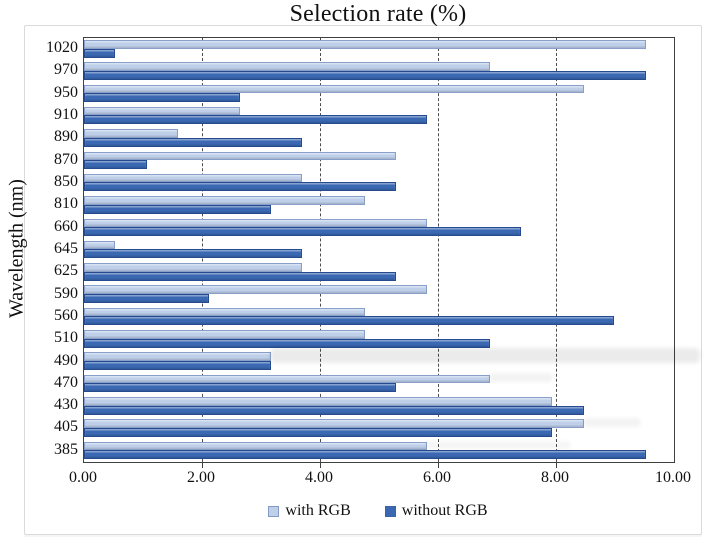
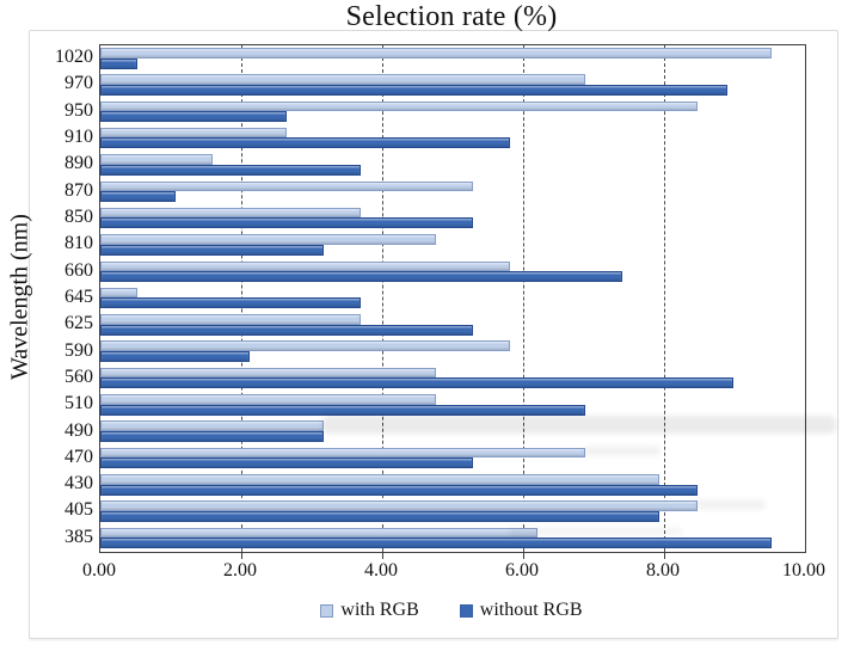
without RGB/970: 9.5 -> 8.9
with RGB/385: 5.8 -> 6.2
